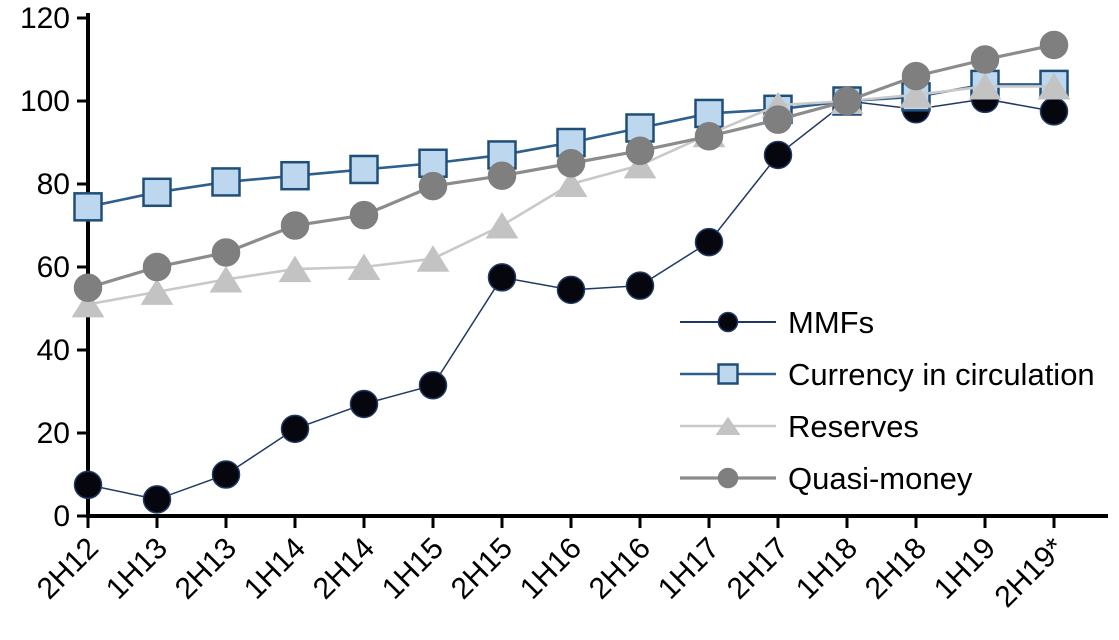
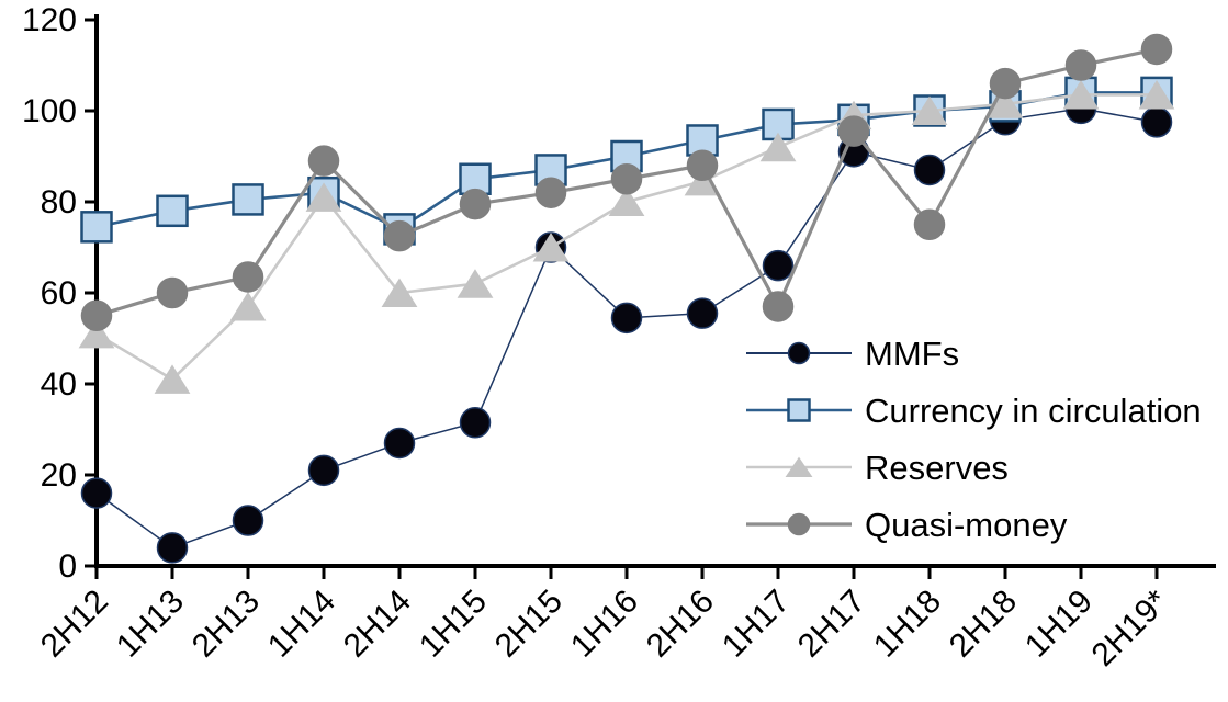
MMFs/2H12: 8 -> 16
Reserves/1H13: 54 -> 41
Reserves/1H14: 60 -> 81
Quasi-money/1H14: 70 -> 89
Currency in circulation/2H14: 84 -> 74
MMFs/2H15: 58 -> 70
Quasi-money/1H17: 92 -> 57
MMFs/2H17: 87 -> 91
MMFs/1H18: 100 -> 87
Quasi-money/1H18: 100 -> 75
